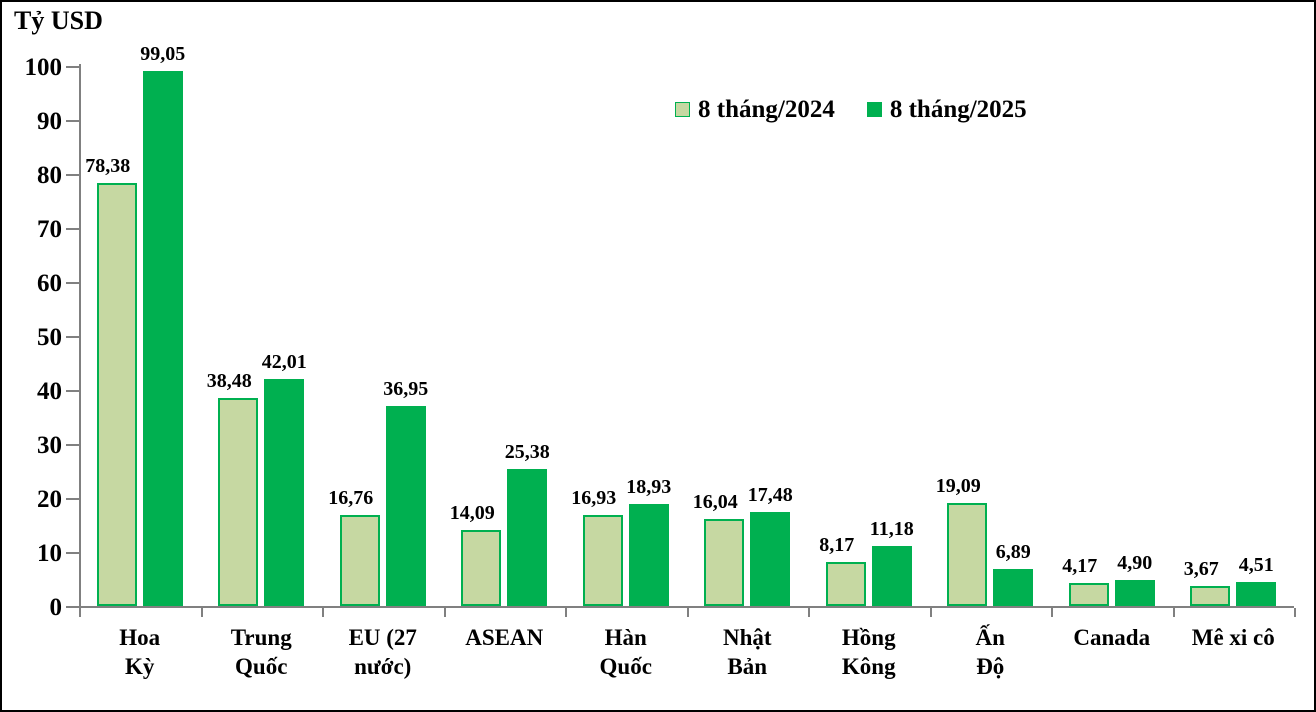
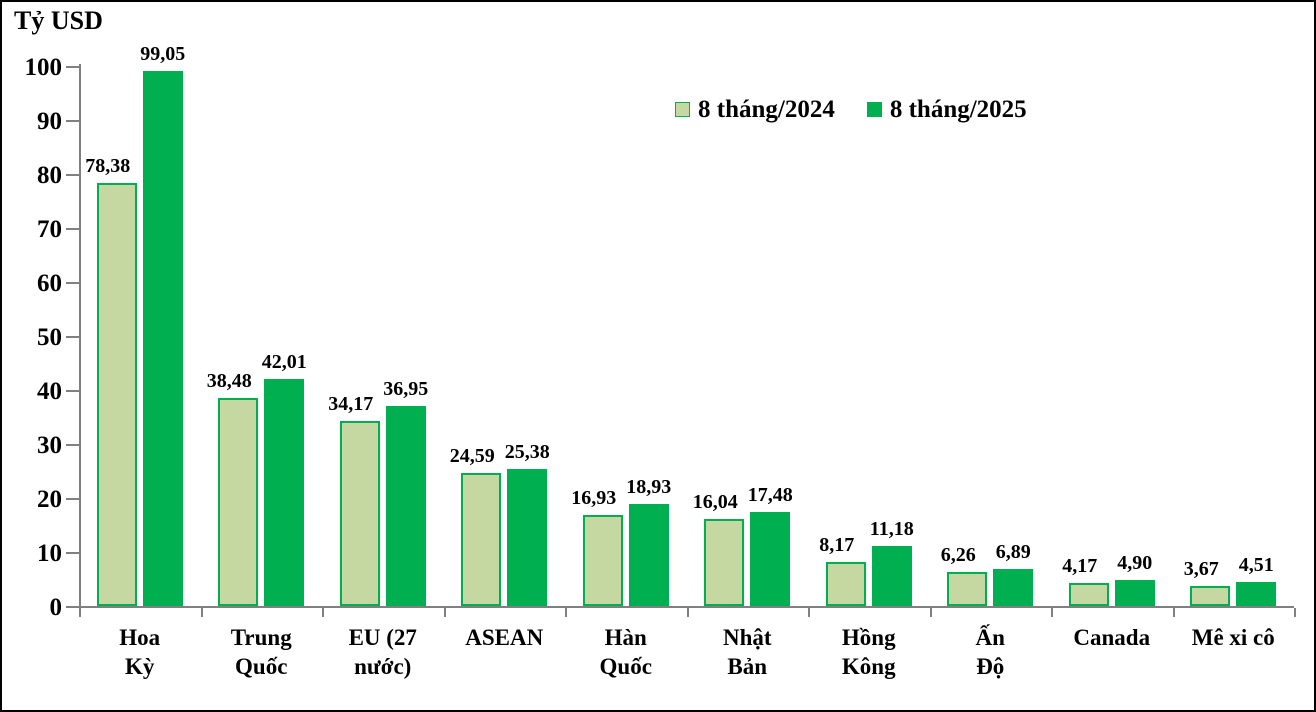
8 tháng/2024/EU (27 nước): 16,76 -> 34,17
8 tháng/2024/ASEAN: 14,09 -> 24,59
8 tháng/2024/Ấn Độ: 19,09 -> 6,26
